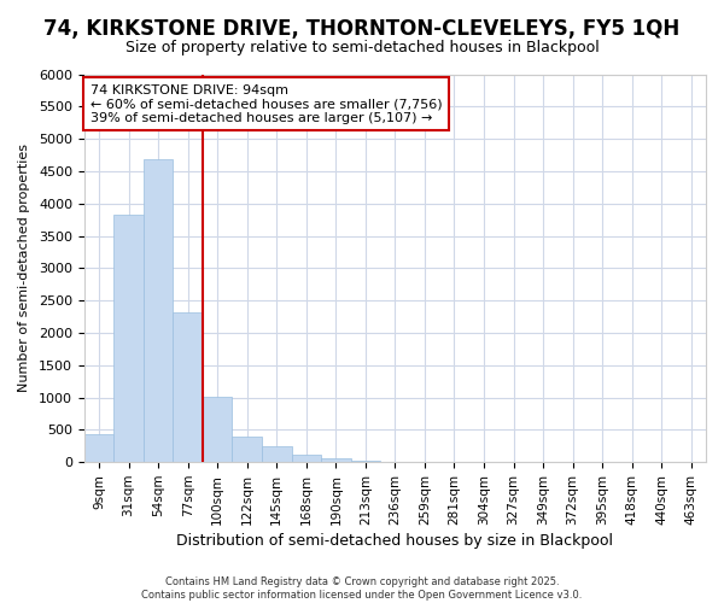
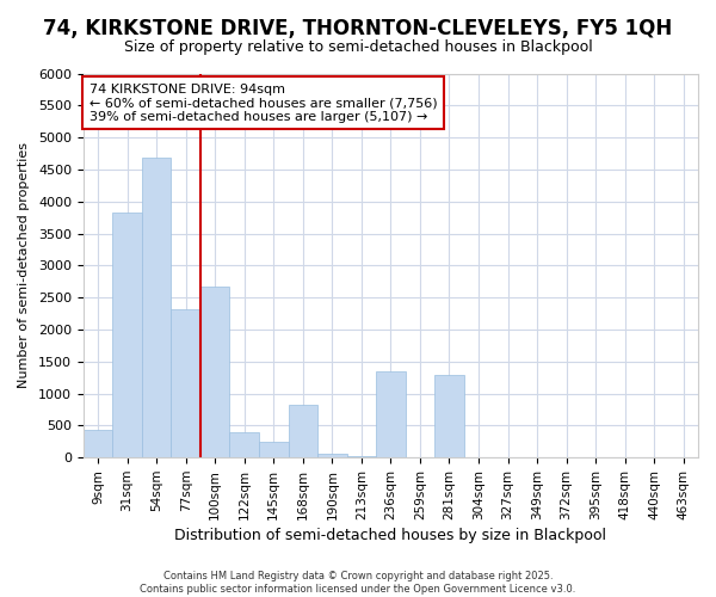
100sqm: 1010 -> 2680
168sqm: 120 -> 820
236sqm: 0 -> 1340
281sqm: 0 -> 1300
